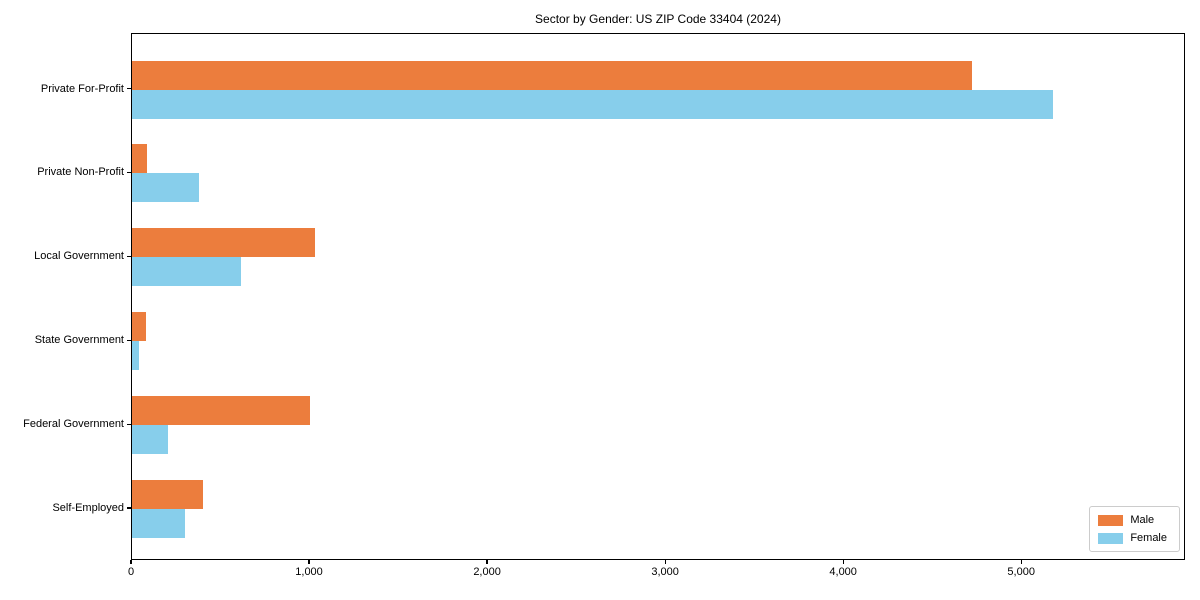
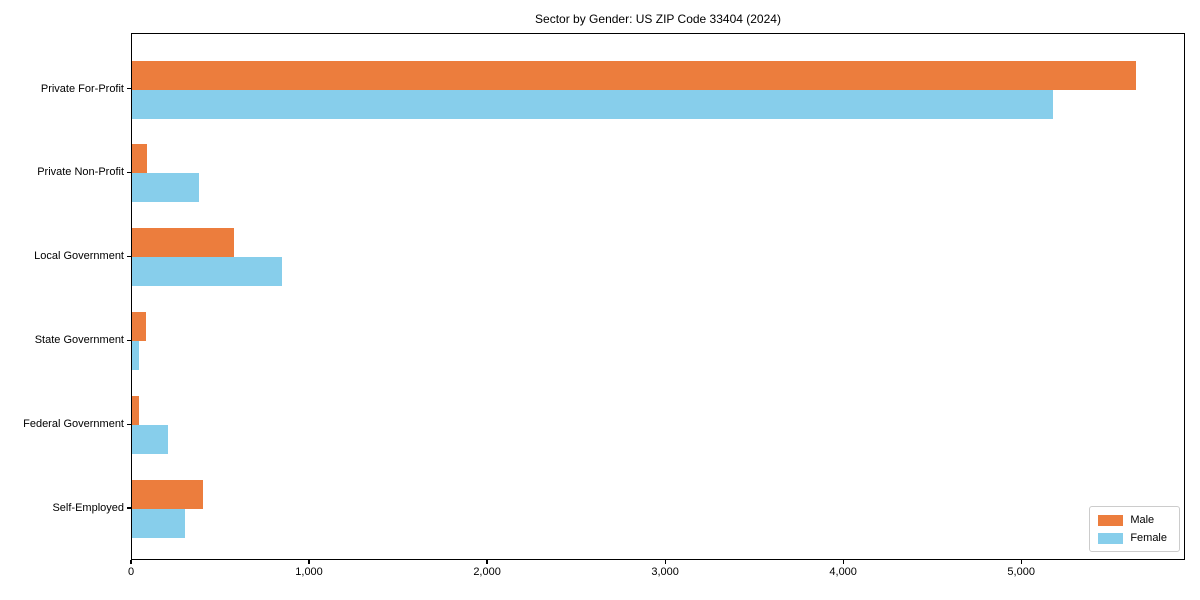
Male/Private For-Profit: 4720 -> 5640
Male/Local Government: 1030 -> 570
Female/Local Government: 610 -> 840
Male/Federal Government: 1000 -> 40
